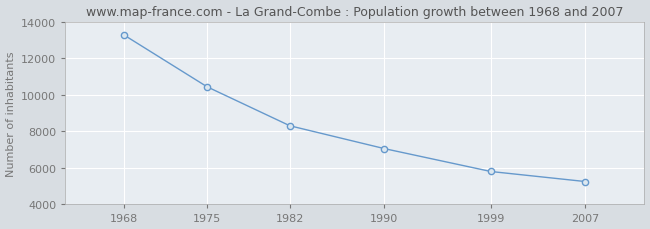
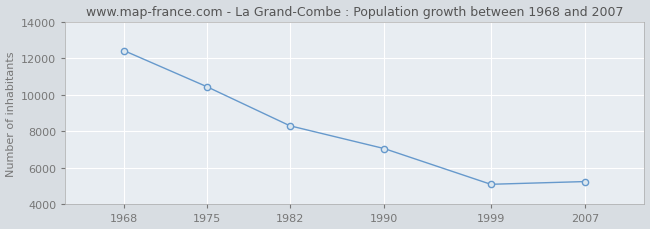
1968: 13200 -> 12400
1999: 5800 -> 5100
